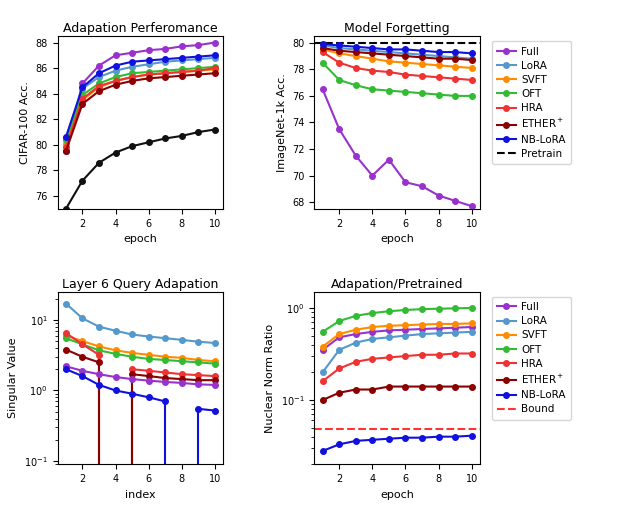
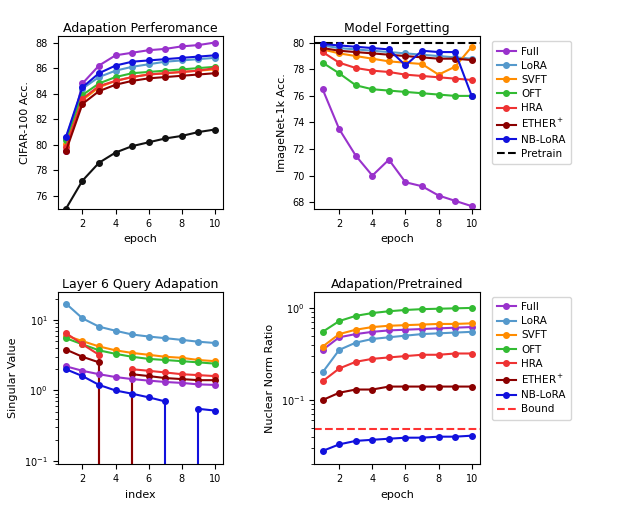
Model Forgetting/OFT/2: 77.2 -> 77.7
Model Forgetting/NB-LoRA/6: 79.5 -> 78.3
Model Forgetting/SVFT/8: 78.3 -> 77.6
Model Forgetting/SVFT/10: 78.1 -> 79.7
Model Forgetting/NB-LoRA/10: 79.2 -> 76.0
